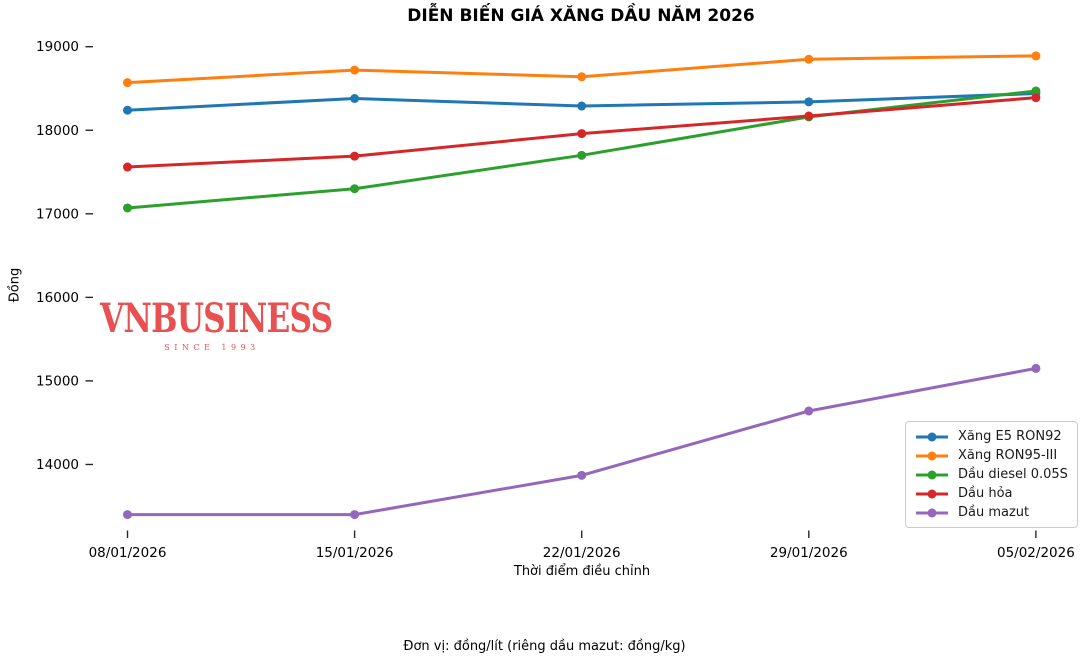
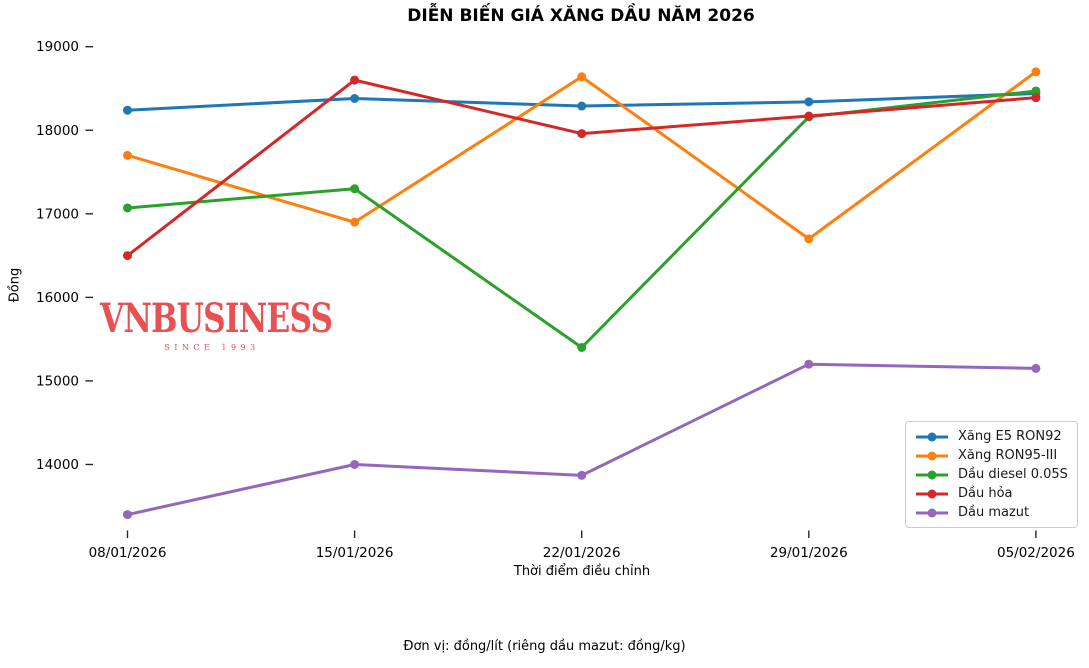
Xăng RON95-III/08/01/2026: 18600 -> 17700
Dầu hỏa/08/01/2026: 17600 -> 16500
Xăng RON95-III/15/01/2026: 18700 -> 16900
Dầu hỏa/15/01/2026: 17700 -> 18600
Dầu mazut/15/01/2026: 13400 -> 14000
Dầu diesel 0.05S/22/01/2026: 17700 -> 15400
Xăng RON95-III/29/01/2026: 18800 -> 16700
Dầu mazut/29/01/2026: 14600 -> 15200
Xăng RON95-III/05/02/2026: 18900 -> 18700
